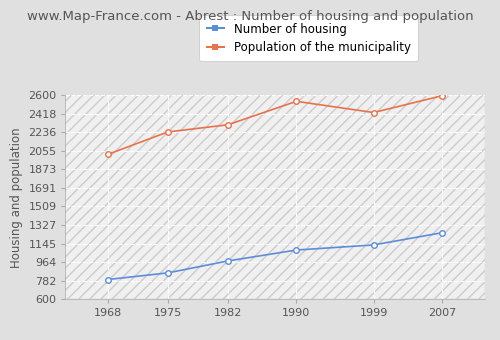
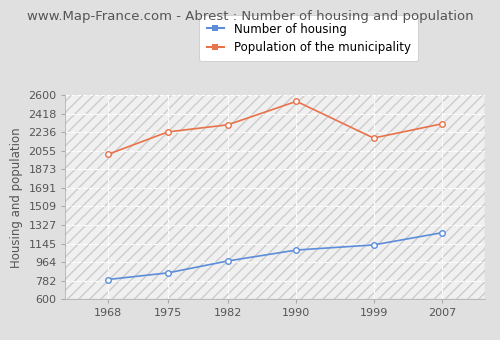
Population of the municipality/1999: 2430 -> 2180
Population of the municipality/2007: 2600 -> 2320
